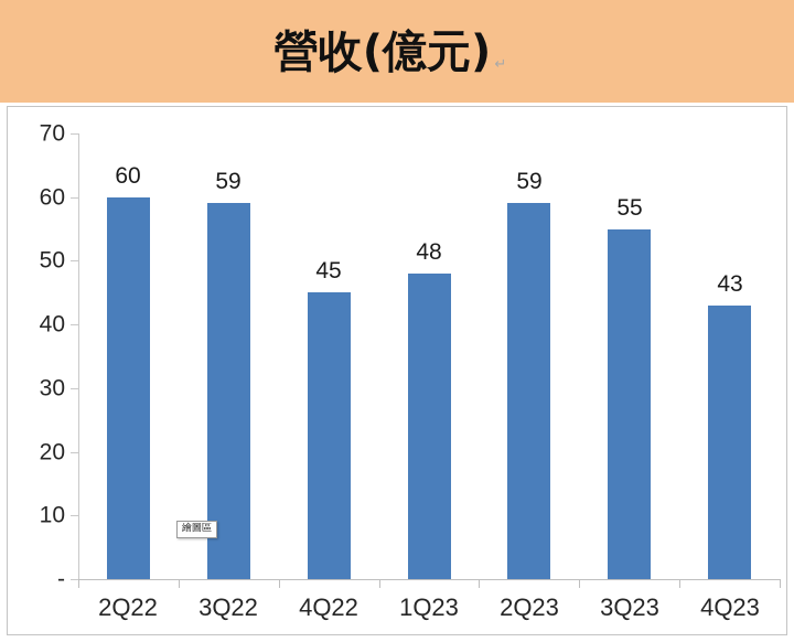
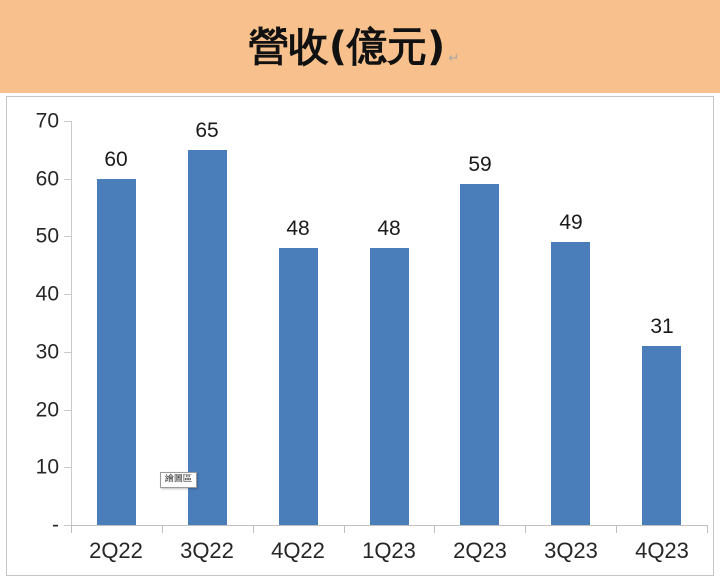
3Q22: 59 -> 65
4Q22: 45 -> 48
3Q23: 55 -> 49
4Q23: 43 -> 31
